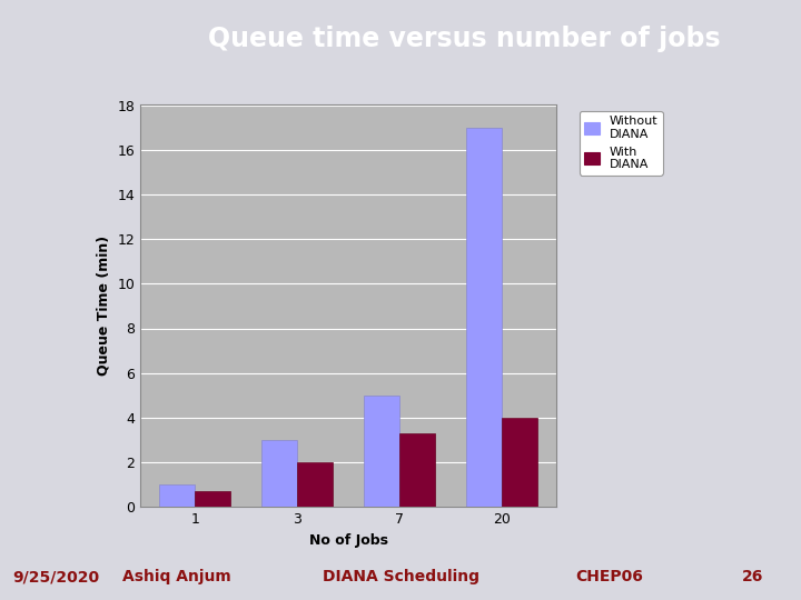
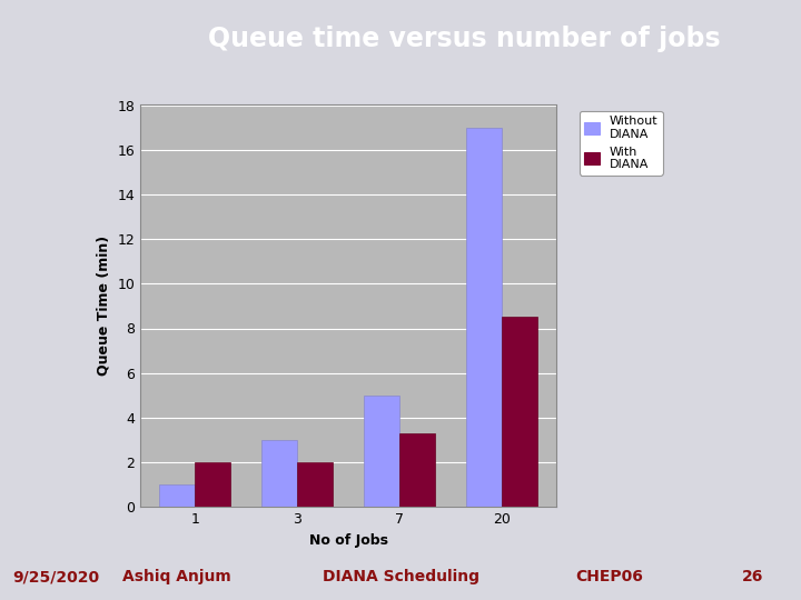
With DIANA/1: 0.7 -> 2.0
With DIANA/20: 4.0 -> 8.5
